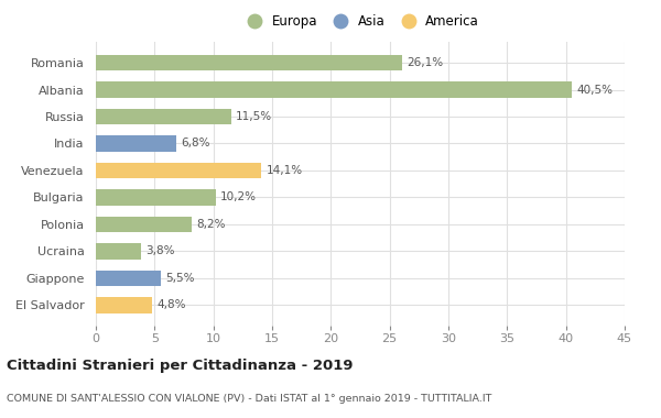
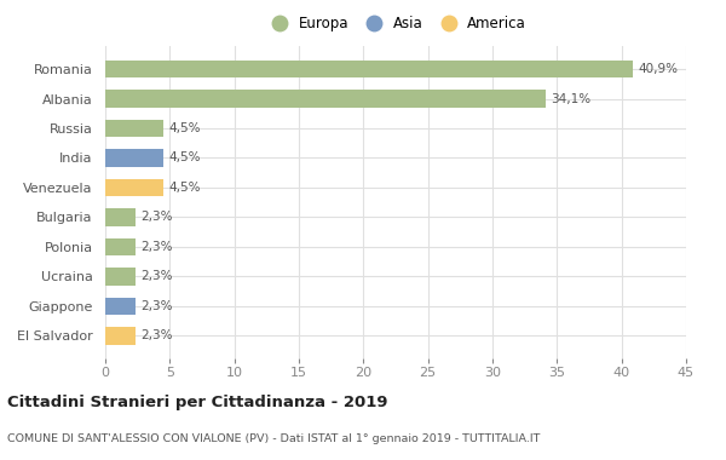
Romania: 26,1% -> 40,9%
Albania: 40,5% -> 34,1%
Russia: 11,5% -> 4,5%
India: 6,8% -> 4,5%
Venezuela: 14,1% -> 4,5%
Bulgaria: 10,2% -> 2,3%
Polonia: 8,2% -> 2,3%
Ucraina: 3,8% -> 2,3%
Giappone: 5,5% -> 2,3%
El Salvador: 4,8% -> 2,3%
